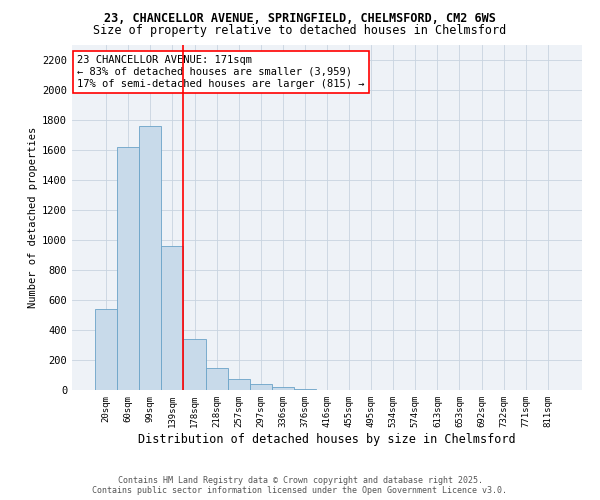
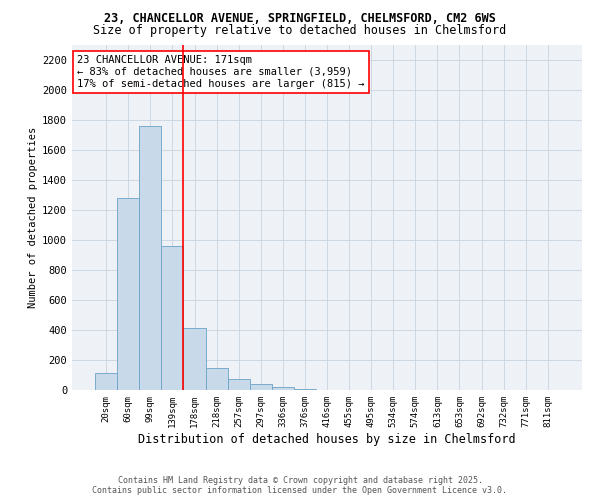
20sqm: 540 -> 120
60sqm: 1620 -> 1280
178sqm: 340 -> 420
